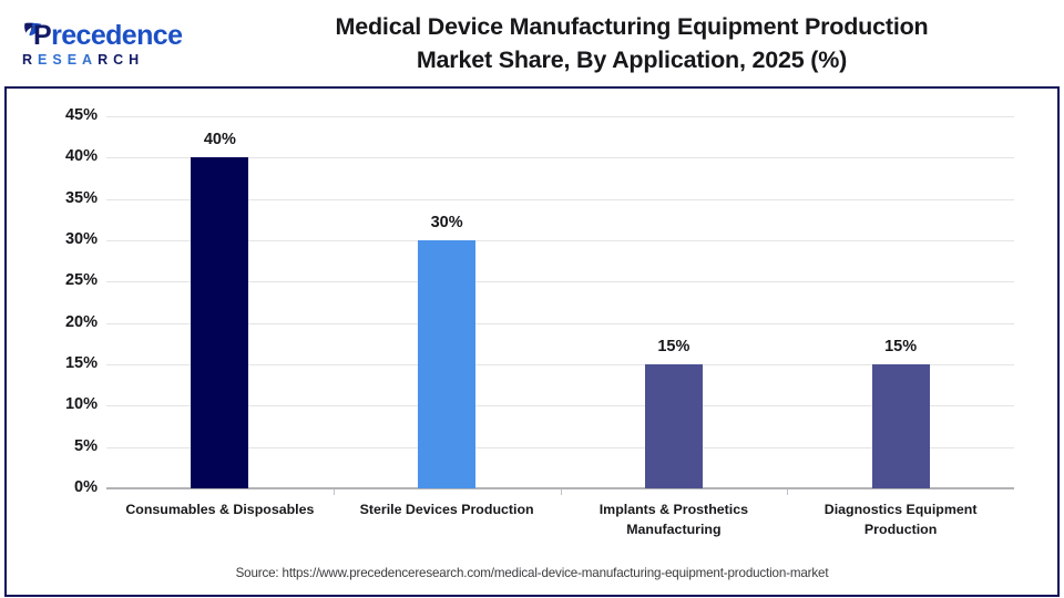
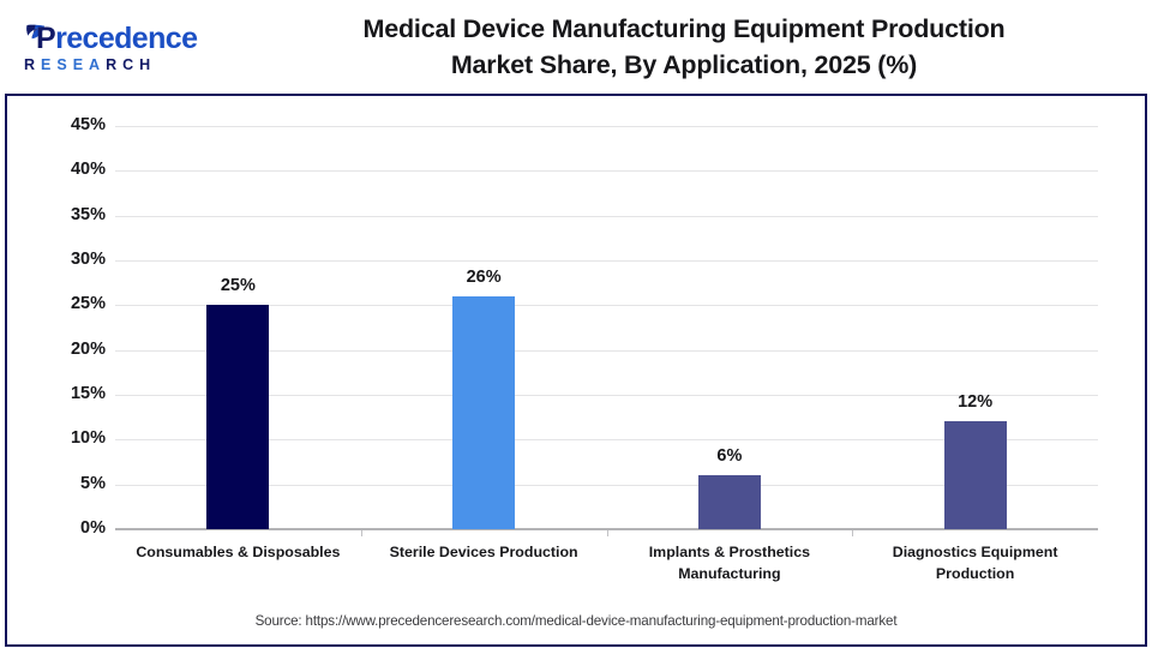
Consumables & Disposables: 40% -> 25%
Sterile Devices Production: 30% -> 26%
Implants & Prosthetics Manufacturing: 15% -> 6%
Diagnostics Equipment Production: 15% -> 12%
